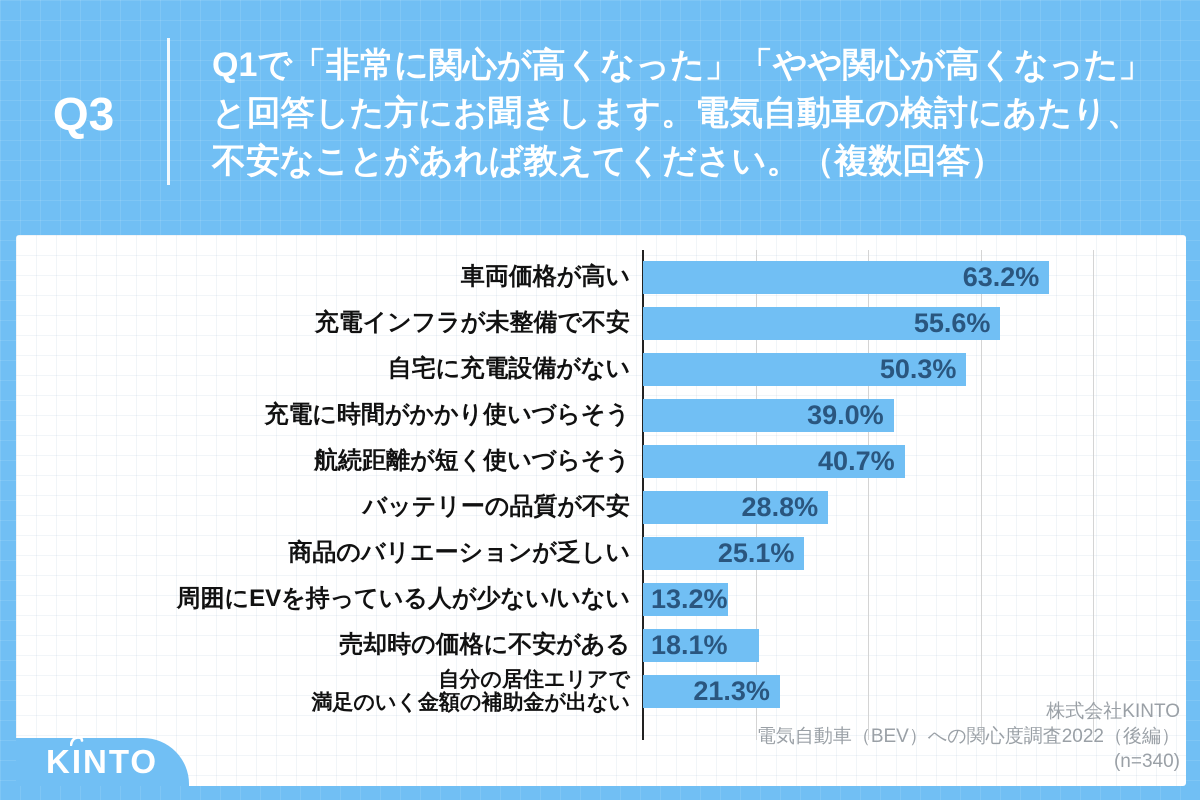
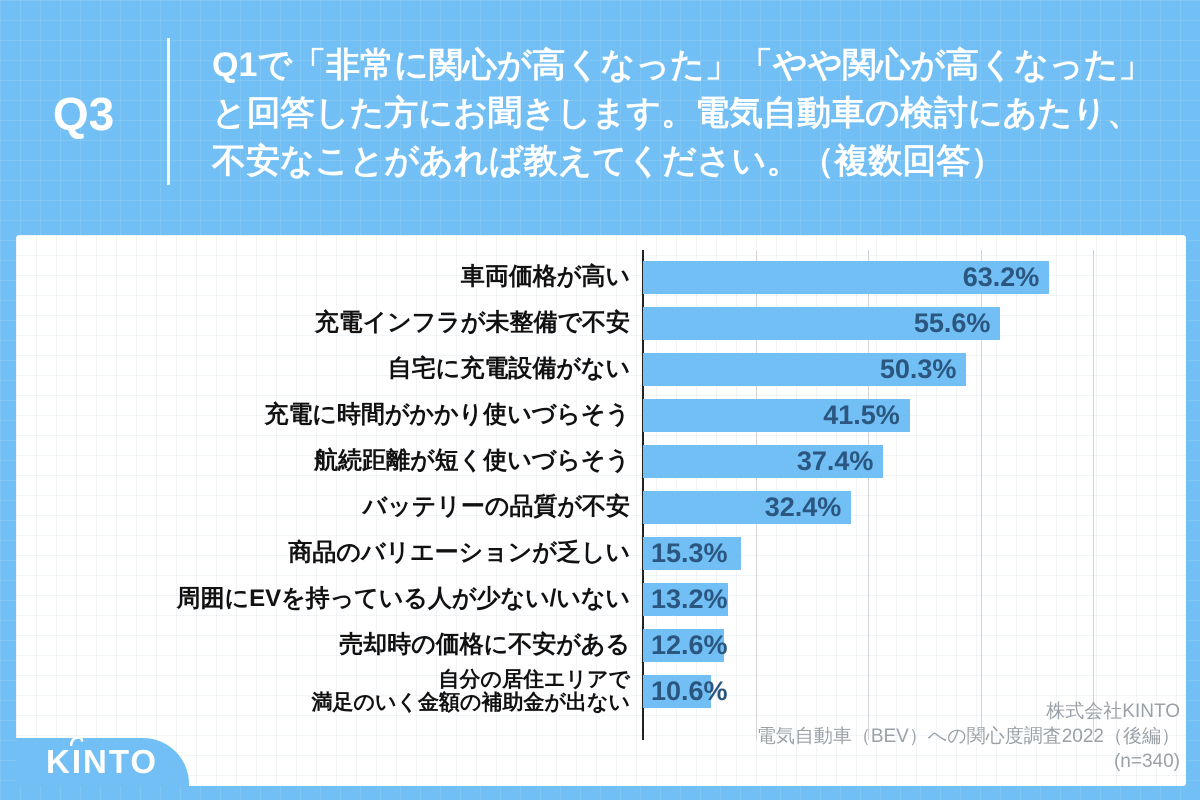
充電に時間がかかり使いづらそう: 39.0% -> 41.5%
航続距離が短く使いづらそう: 40.7% -> 37.4%
バッテリーの品質が不安: 28.8% -> 32.4%
商品のバリエーションが乏しい: 25.1% -> 15.3%
売却時の価格に不安がある: 18.1% -> 12.6%
自分の居住エリアで 満足のいく金額の補助金が出ない: 21.3% -> 10.6%
